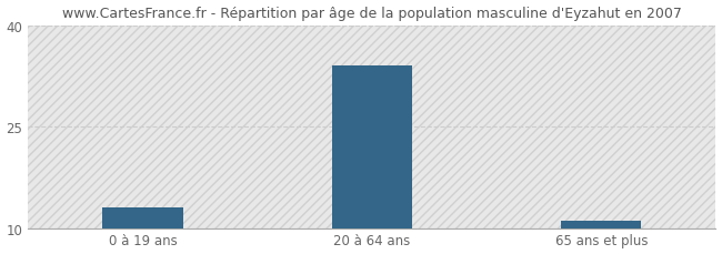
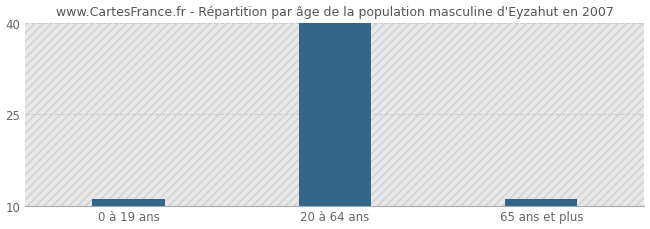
0 à 19 ans: 13 -> 11
20 à 64 ans: 34 -> 40
